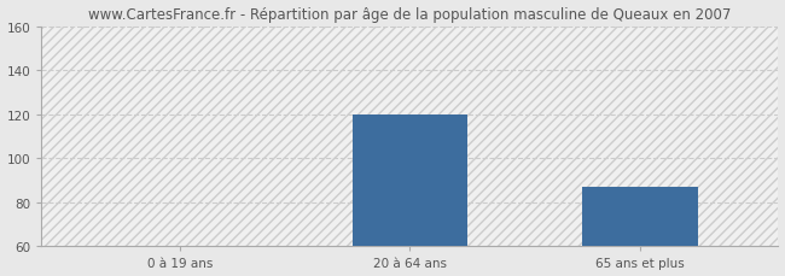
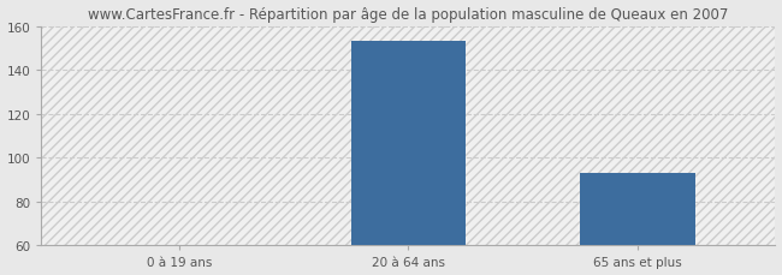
20 à 64 ans: 120 -> 153
65 ans et plus: 87 -> 93
